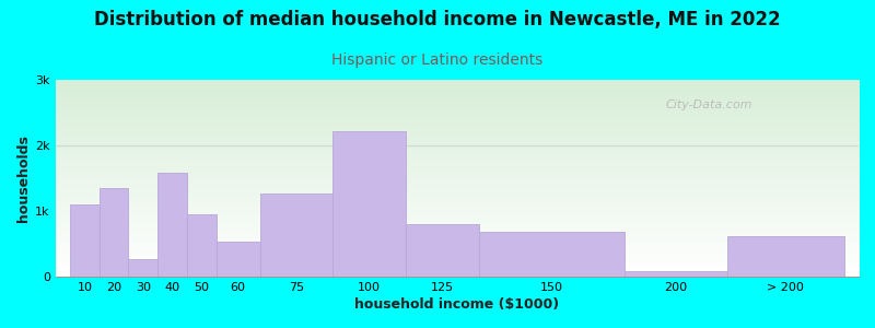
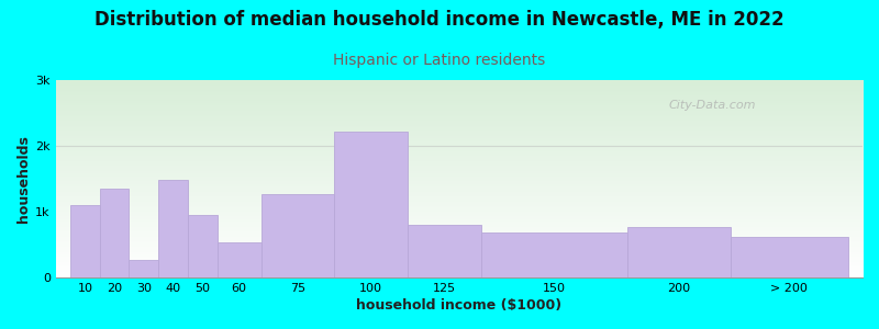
40: 1.58k -> 1.48k
200: 0.08k -> 0.76k
